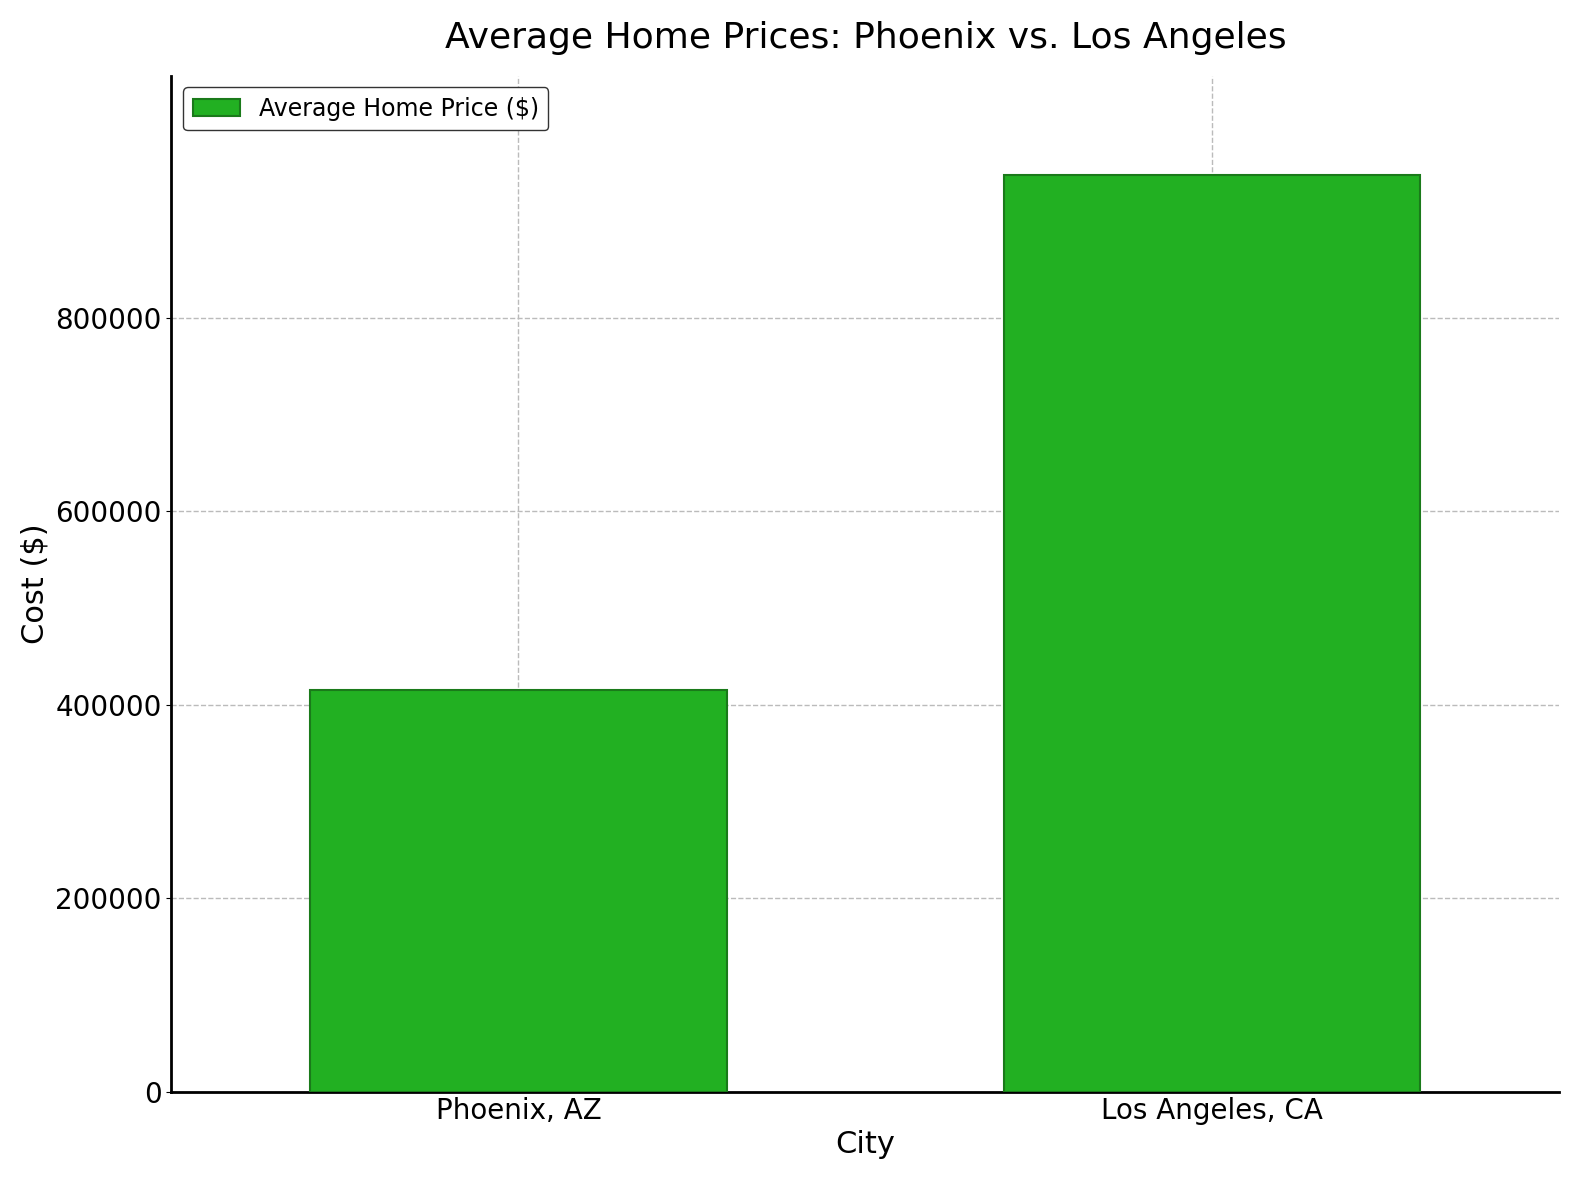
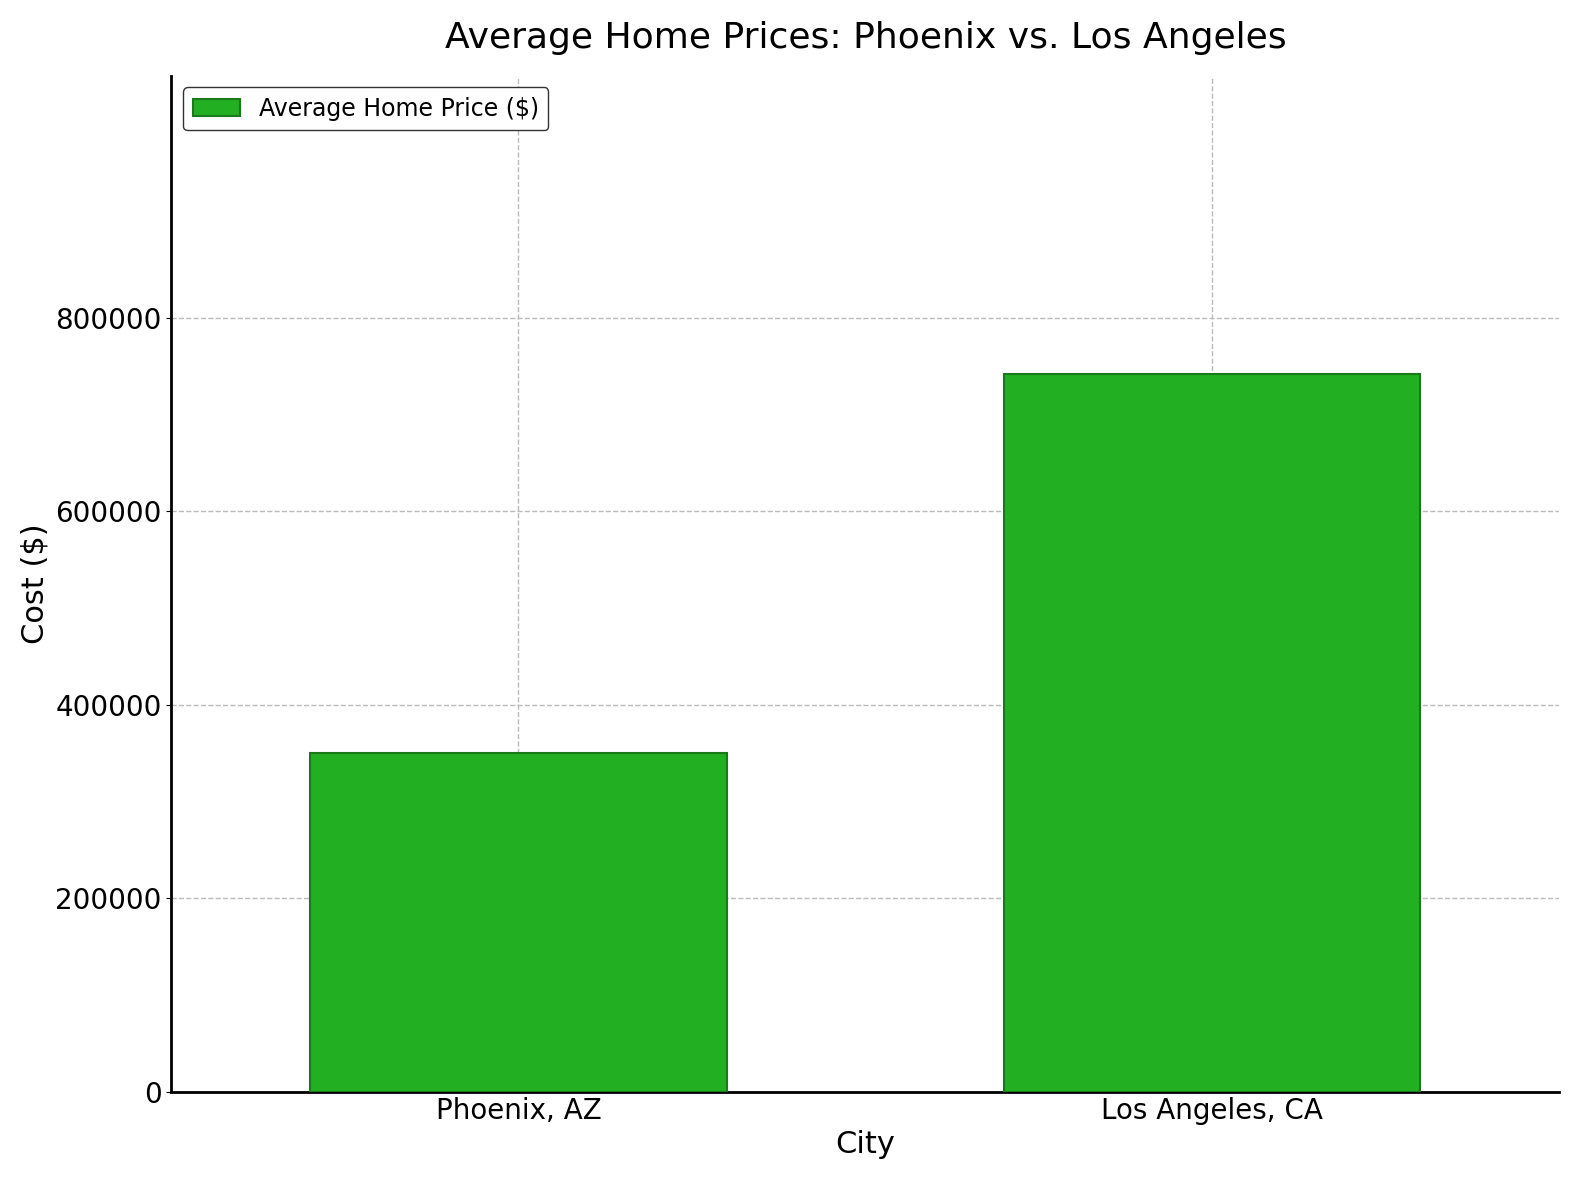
Phoenix, AZ: 415000 -> 350000
Los Angeles, CA: 947000 -> 742000
